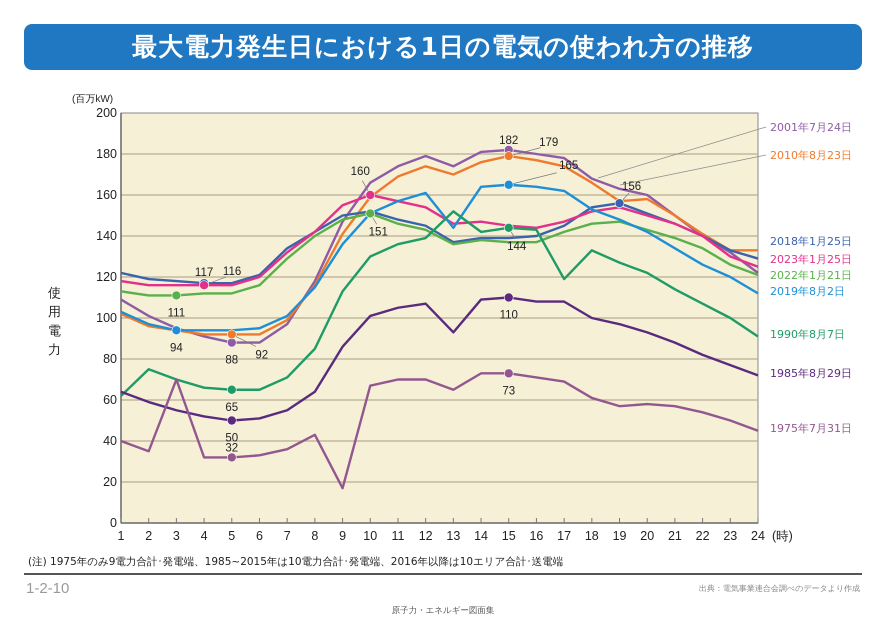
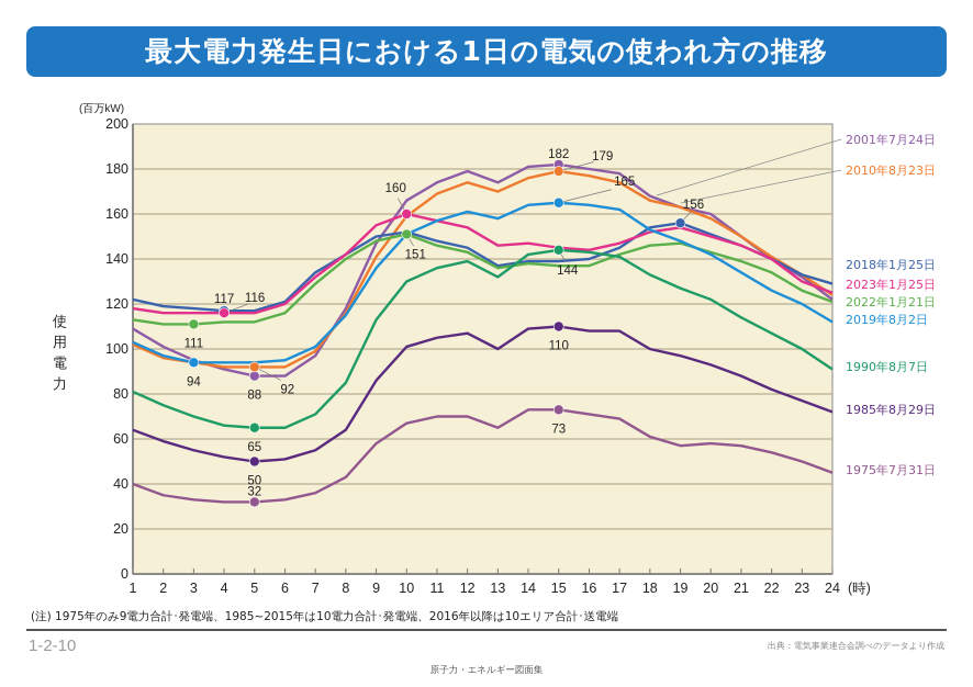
1990年8月7日/1: 62 -> 81
1975年7月31日/3: 70 -> 33
1975年7月31日/9: 17 -> 58
2019年8月2日/13: 144 -> 158
1990年8月7日/13: 152 -> 132
1985年8月29日/13: 93 -> 100
1990年8月7日/17: 119 -> 141
2010年8月23日/19: 157 -> 163
2010年8月23日/24: 133 -> 124
